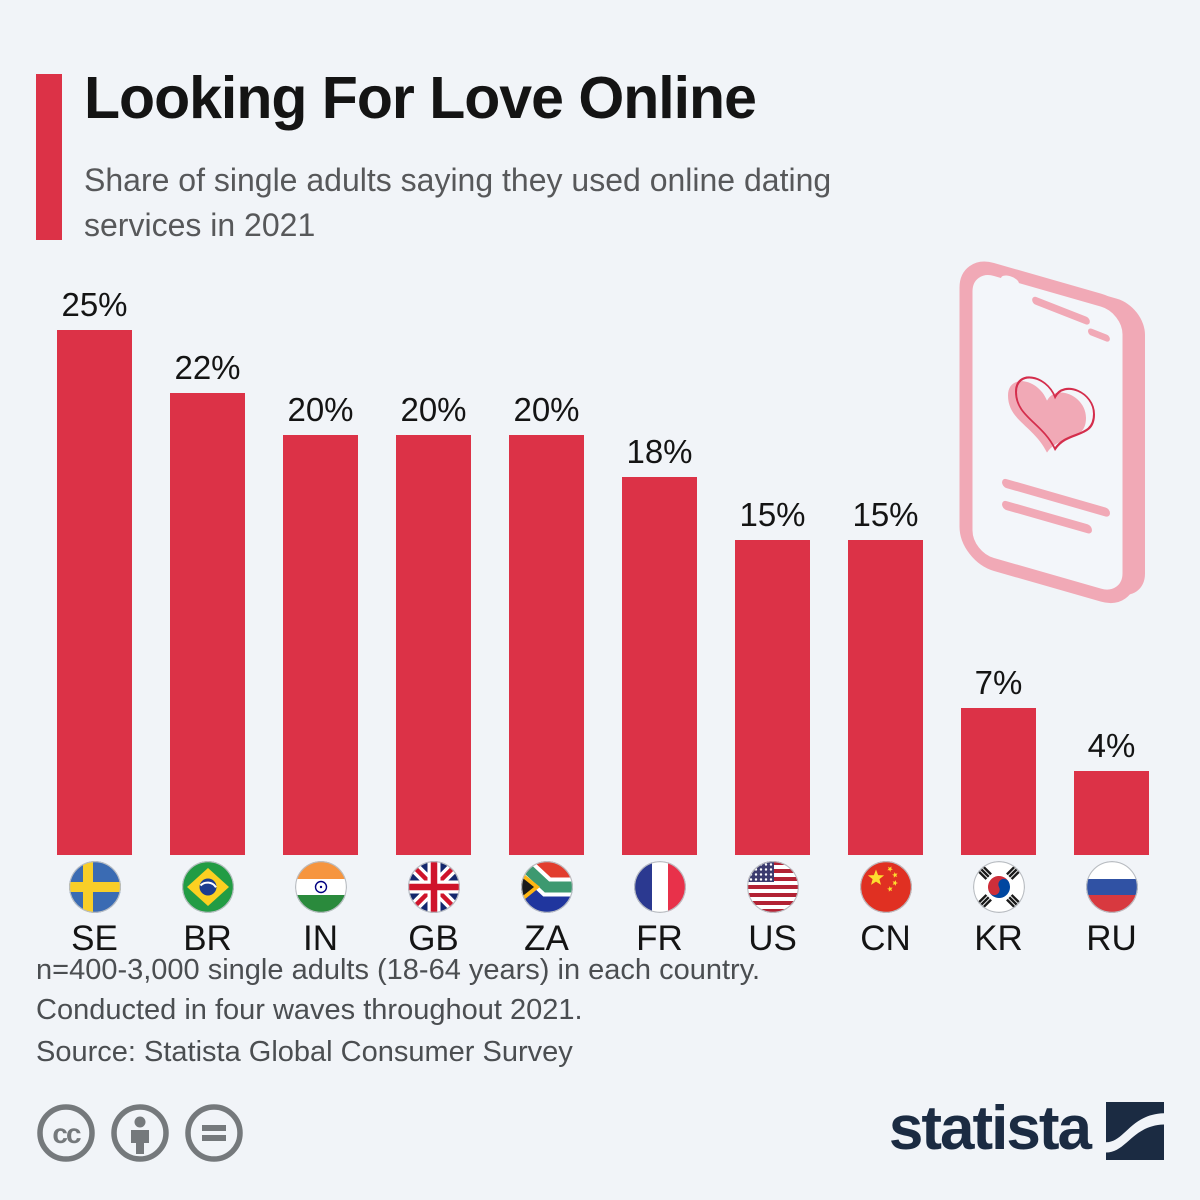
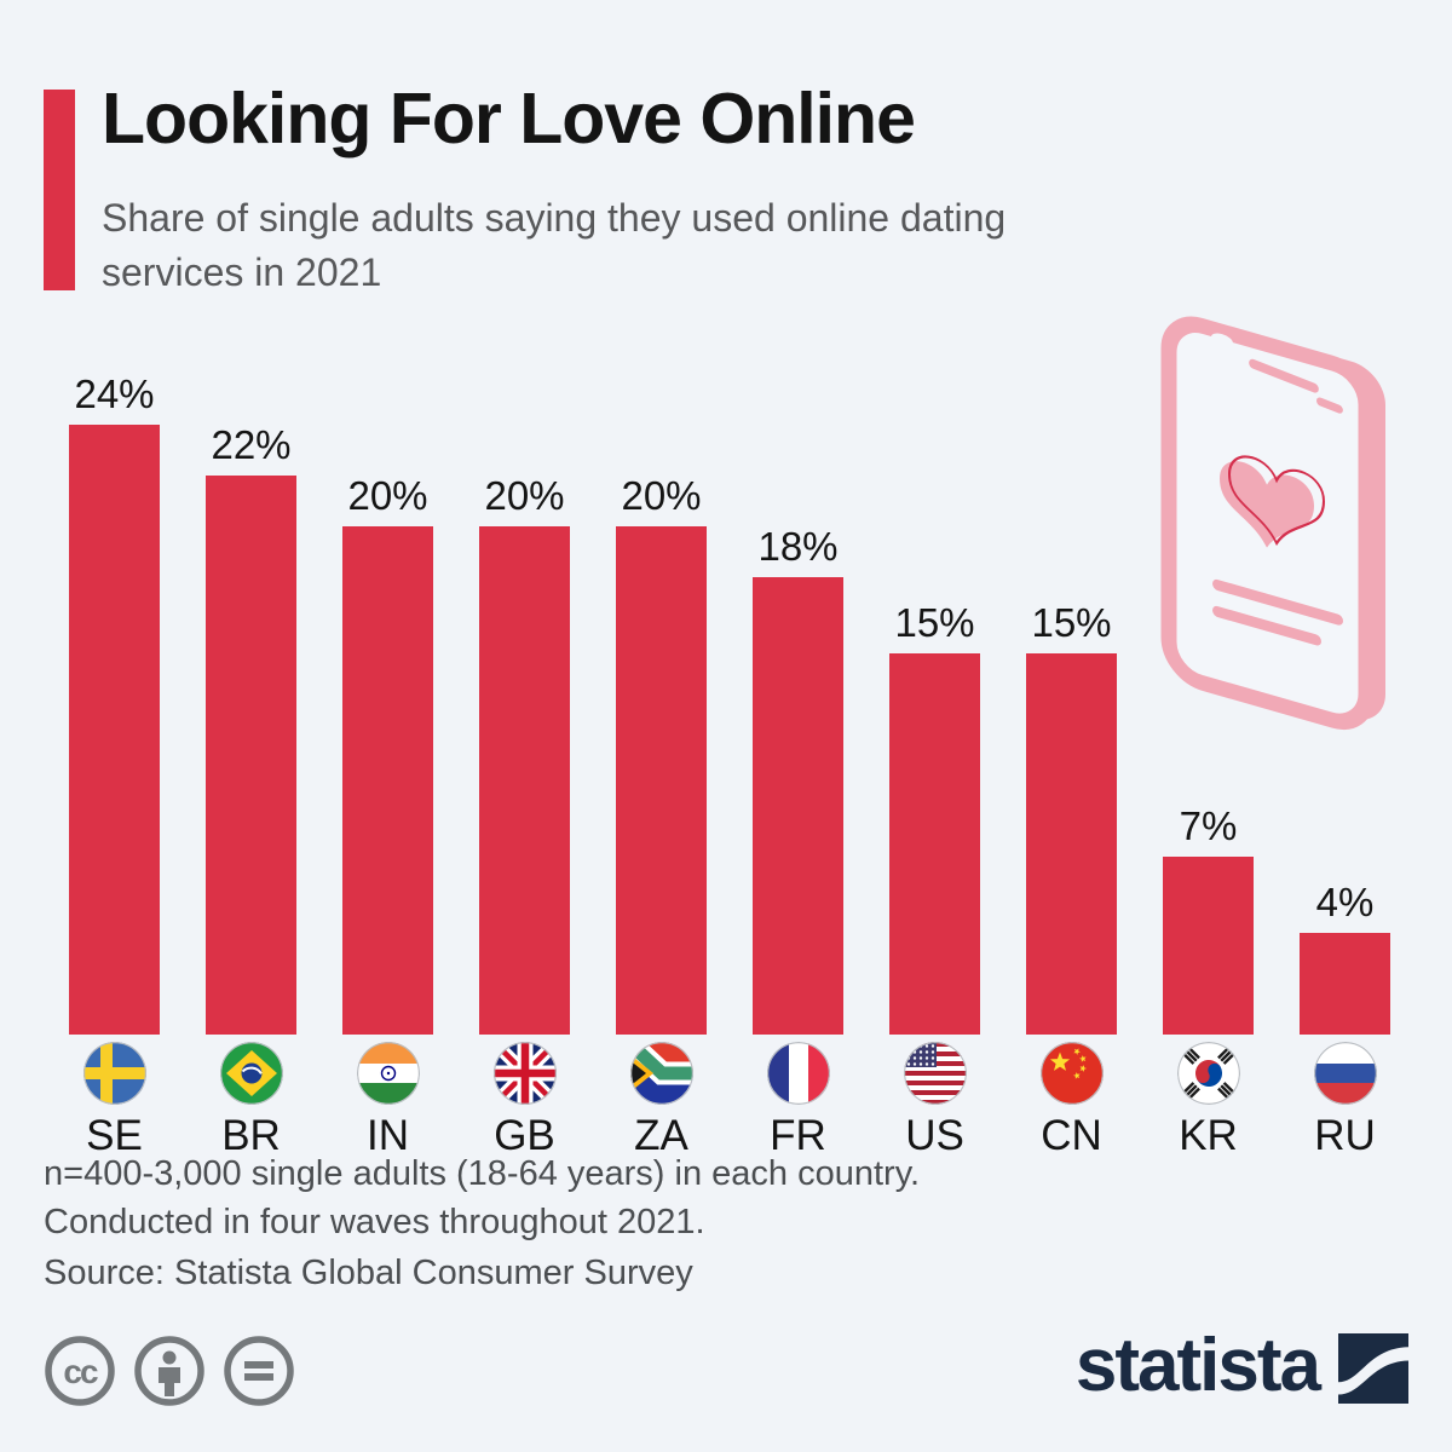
SE: 25% -> 24%
